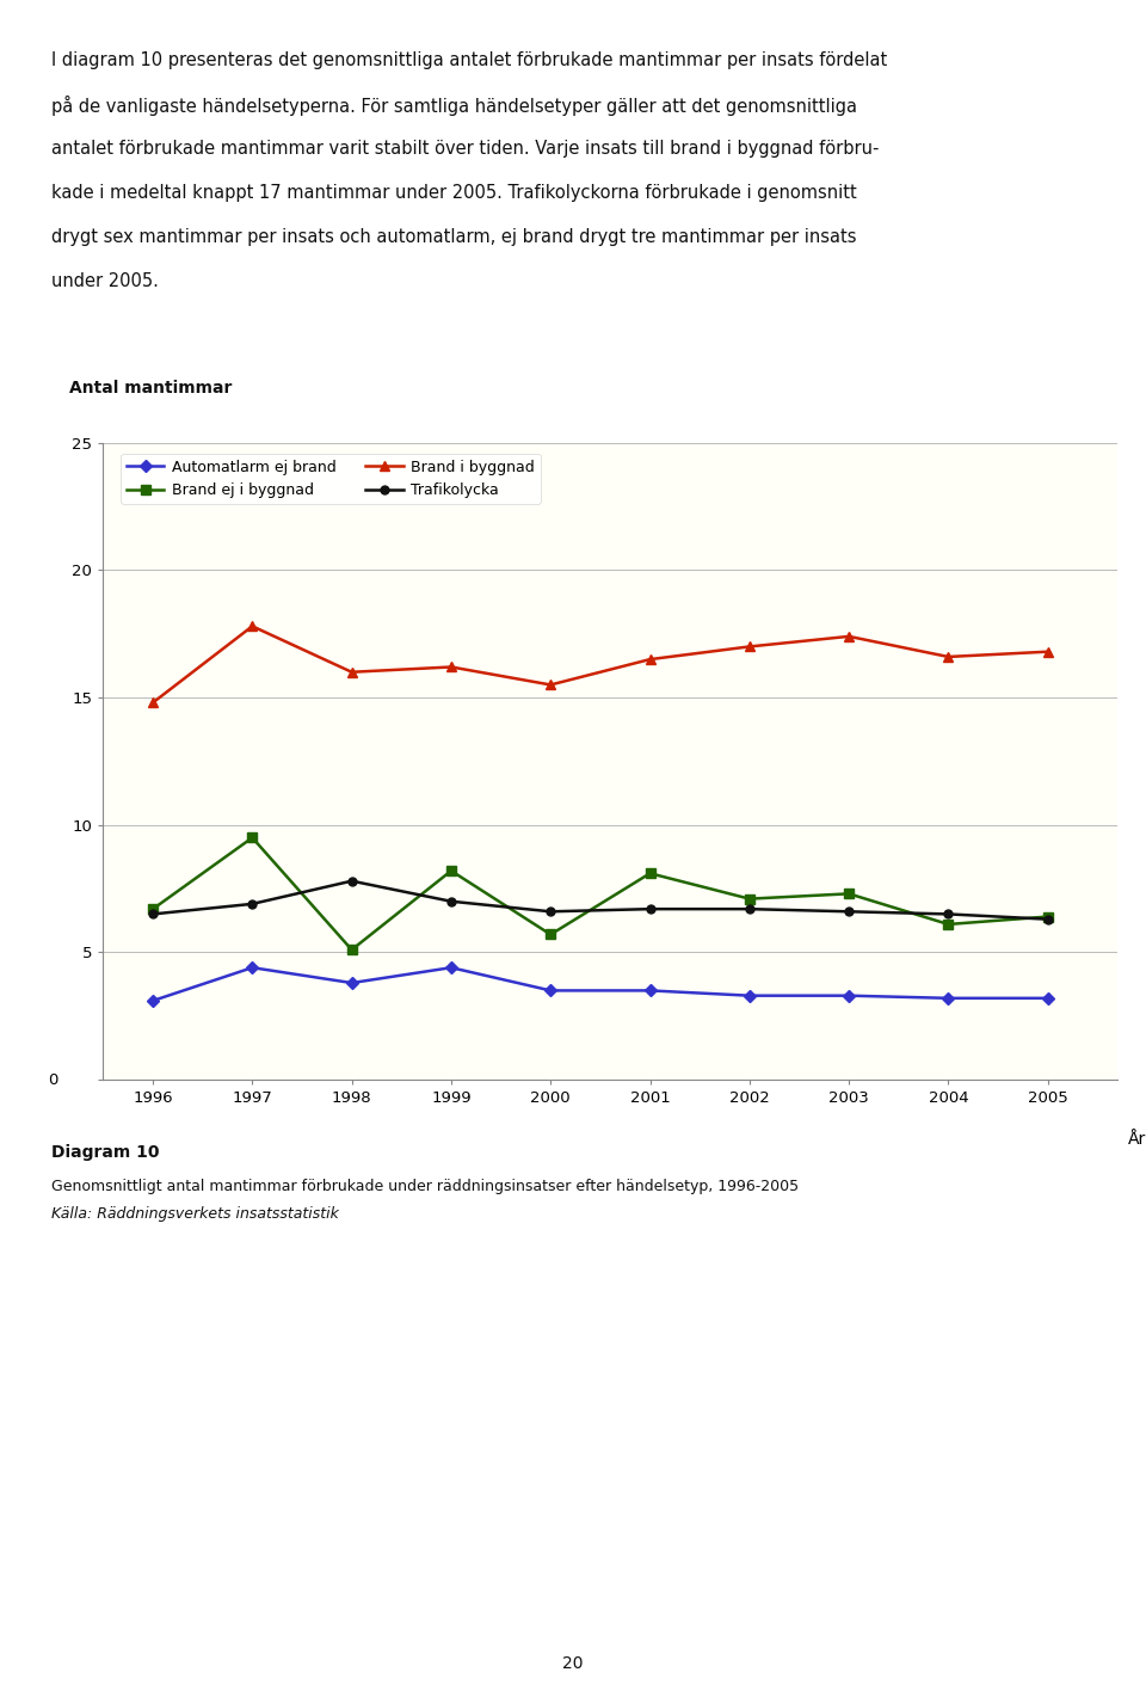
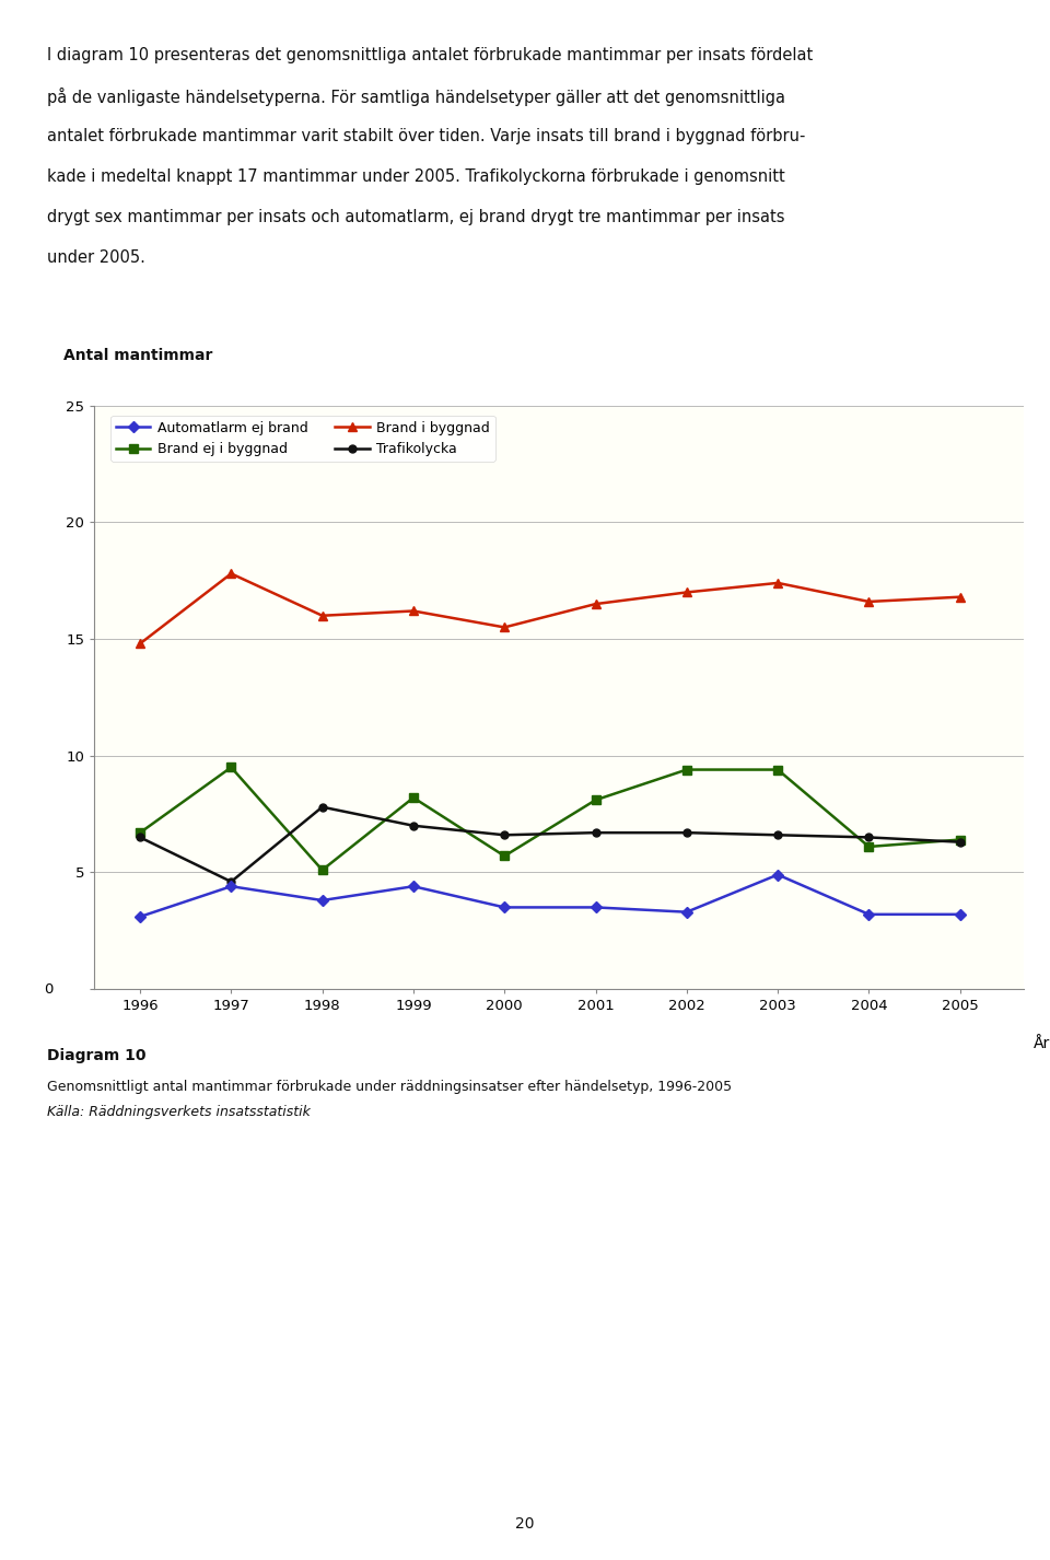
Trafikolycka/1997: 6.9 -> 4.6
Brand ej i byggnad/2002: 7.1 -> 9.4
Automatlarm ej brand/2003: 3.3 -> 4.9
Brand ej i byggnad/2003: 7.3 -> 9.4
